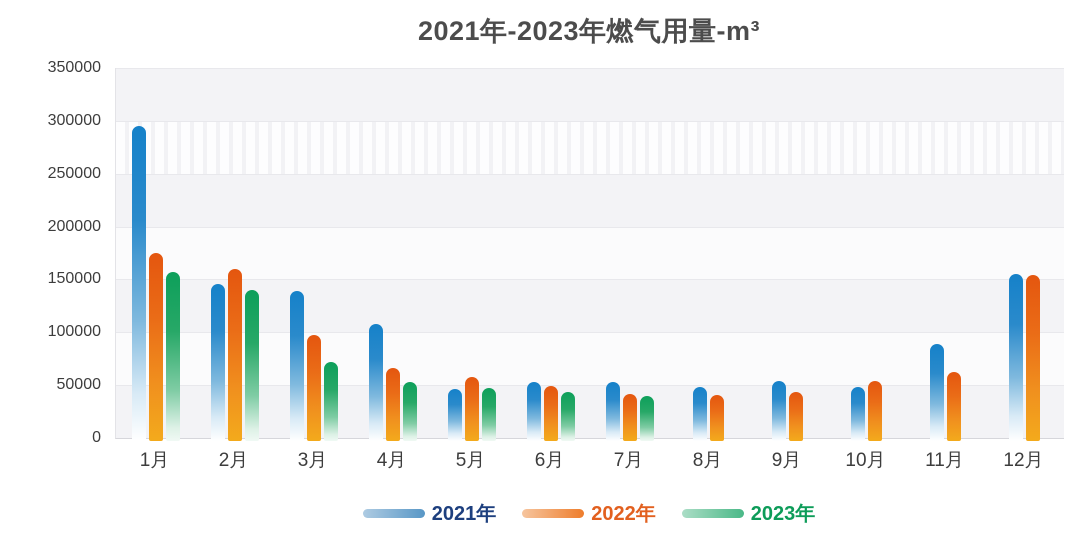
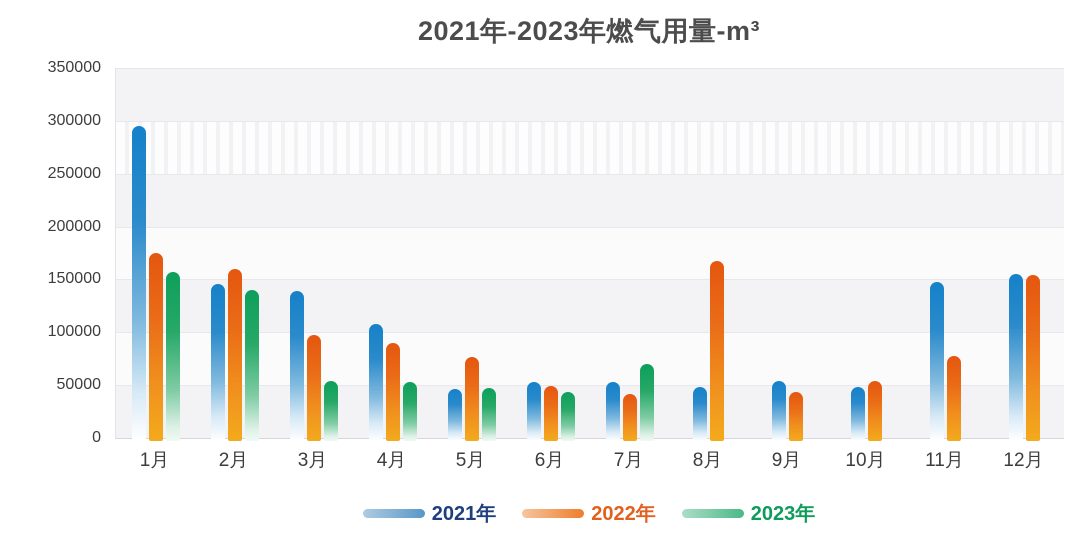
2023年/3月: 72000 -> 54000
2022年/4月: 66000 -> 90000
2022年/5月: 58000 -> 77000
2023年/7月: 40000 -> 70000
2022年/8月: 41000 -> 167000
2021年/11月: 89000 -> 148000
2022年/11月: 62000 -> 78000
